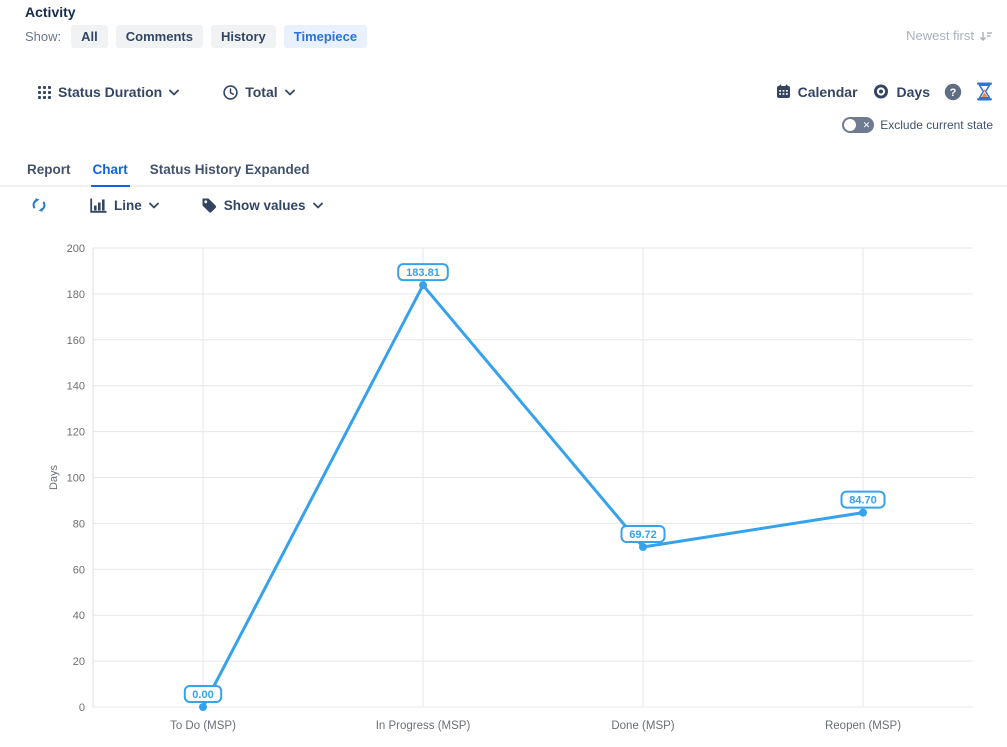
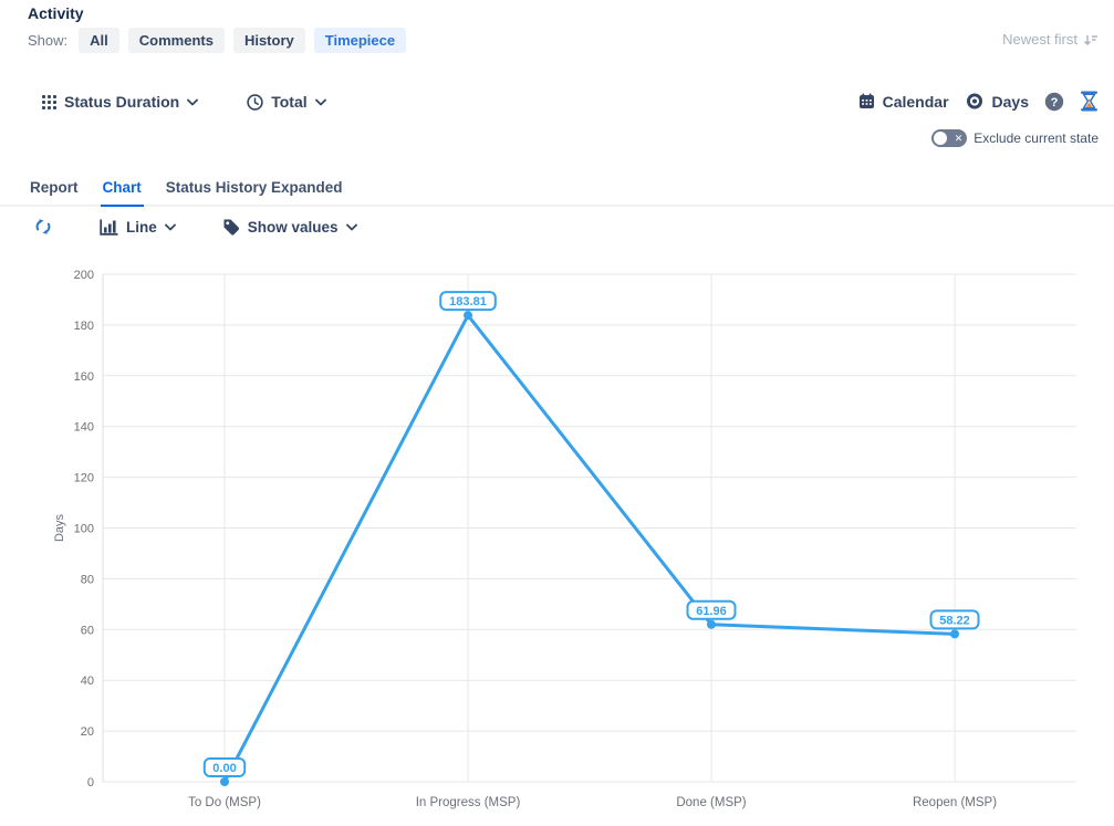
Done (MSP): 69.72 -> 61.96
Reopen (MSP): 84.70 -> 58.22
